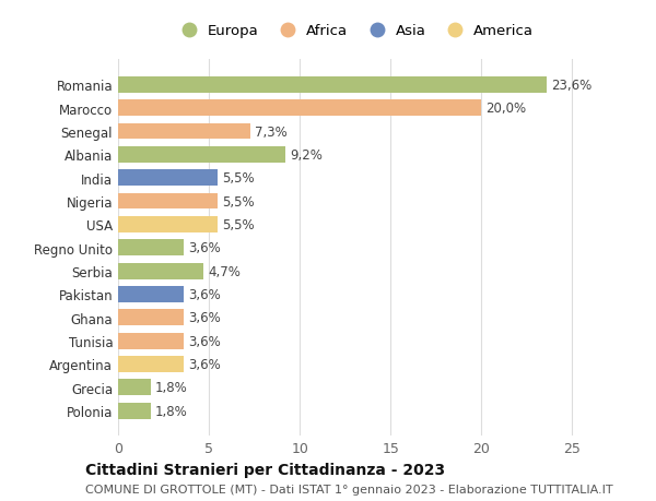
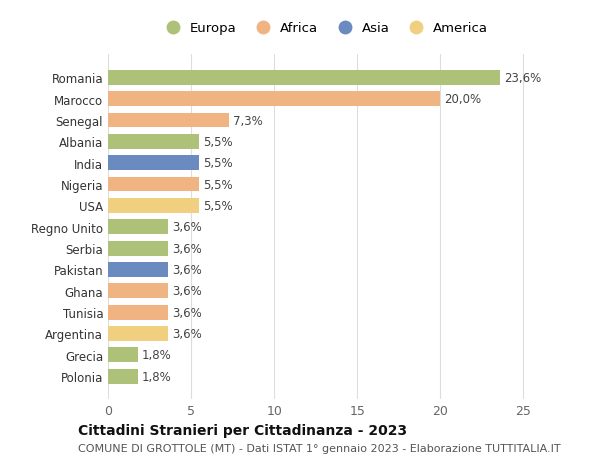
Albania: 9,2% -> 5,5%
Serbia: 4,7% -> 3,6%
